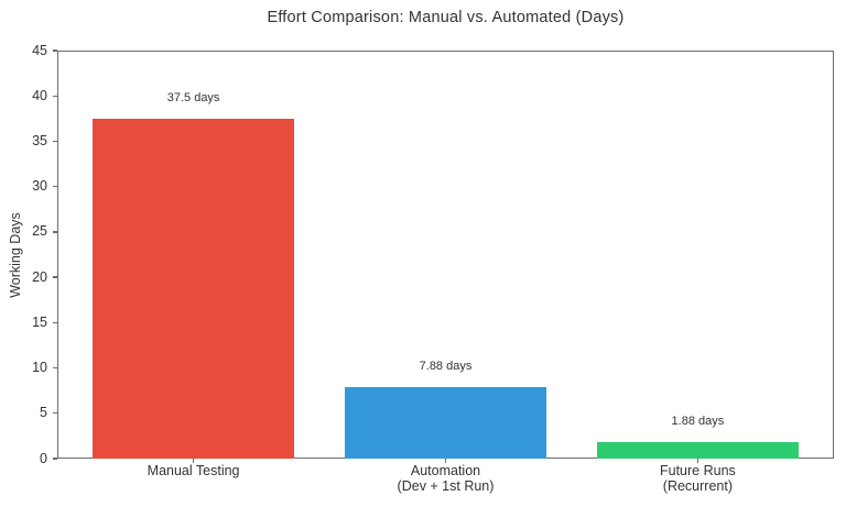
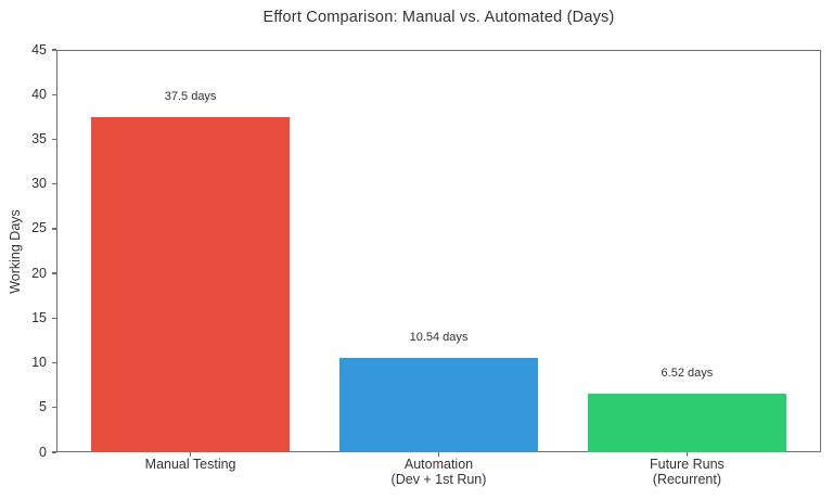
Automation (Dev + 1st Run): 7.88 -> 10.54
Future Runs (Recurrent): 1.88 -> 6.52
